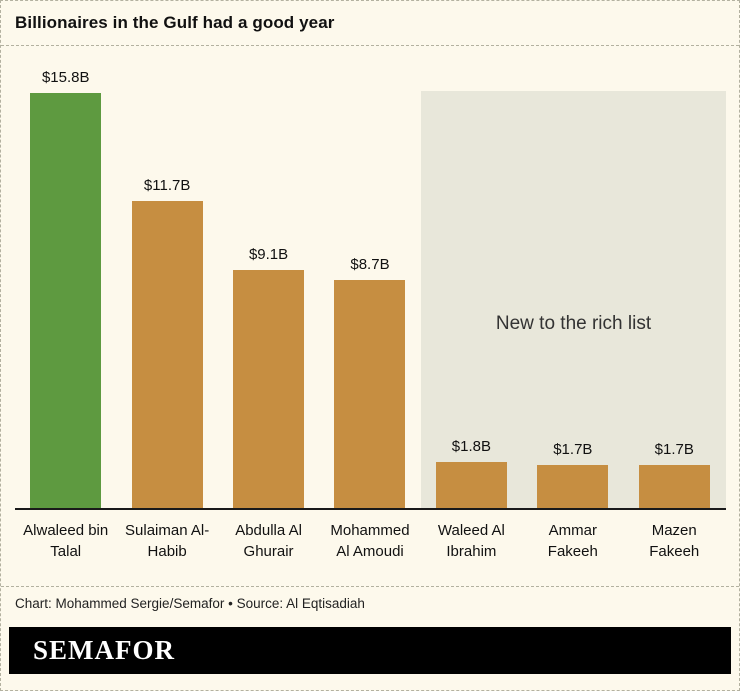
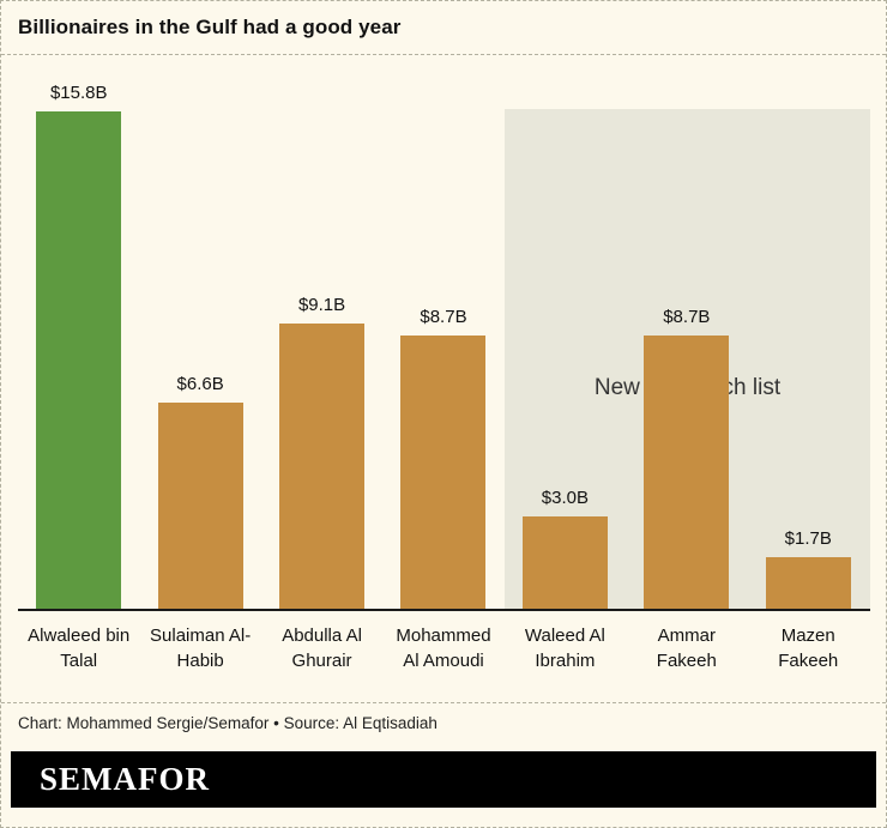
Sulaiman Al-Habib: $11.7B -> $6.6B
Waleed Al Ibrahim: $1.8B -> $3.0B
Ammar Fakeeh: $1.7B -> $8.7B
